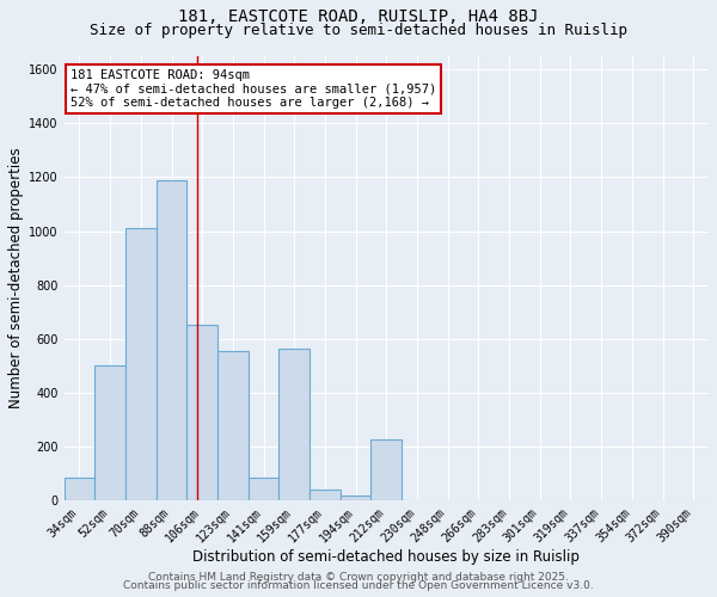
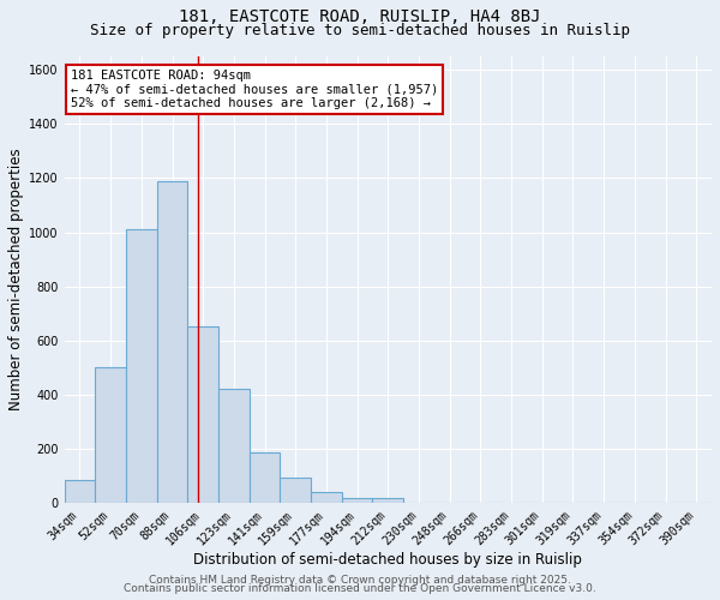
123sqm: 555 -> 420
141sqm: 85 -> 185
159sqm: 565 -> 95
212sqm: 225 -> 20
